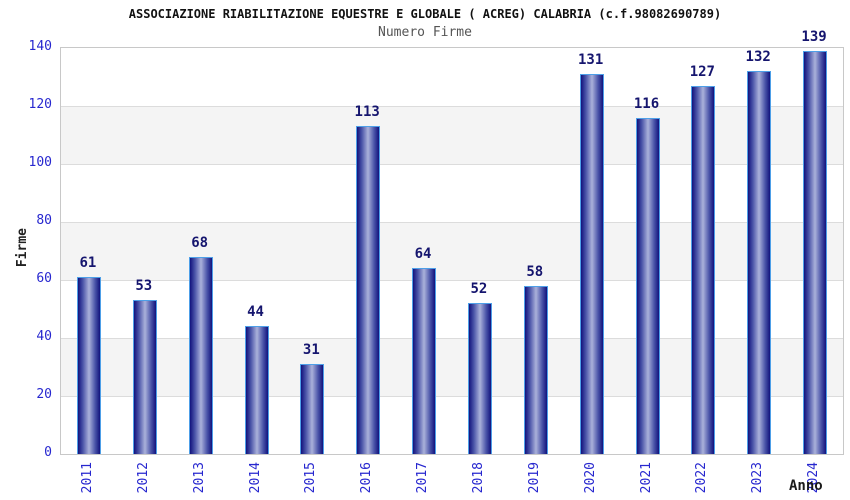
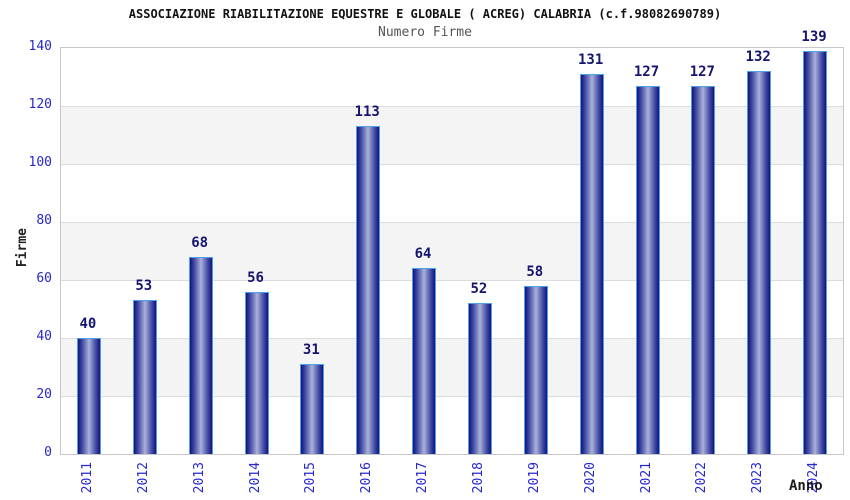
2011: 61 -> 40
2014: 44 -> 56
2021: 116 -> 127
